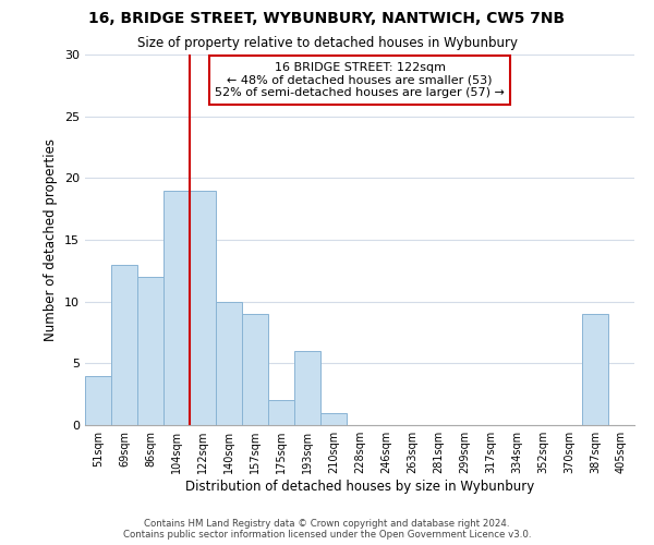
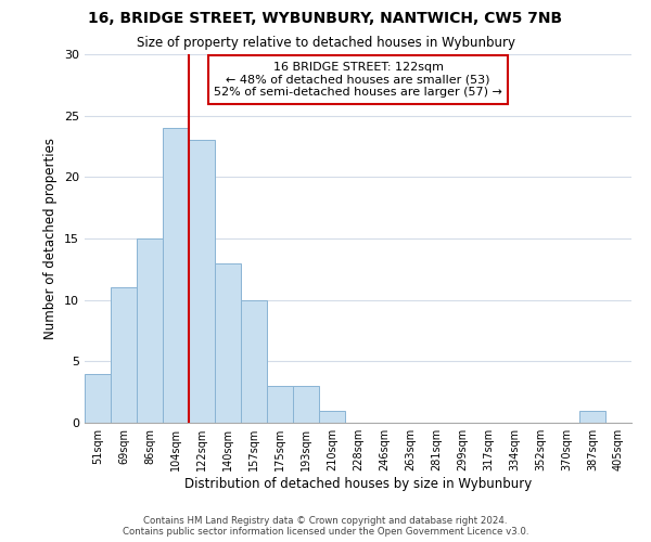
69sqm: 13 -> 11
86sqm: 12 -> 15
104sqm: 19 -> 24
122sqm: 19 -> 23
140sqm: 10 -> 13
157sqm: 9 -> 10
175sqm: 2 -> 3
193sqm: 6 -> 3
387sqm: 9 -> 1
